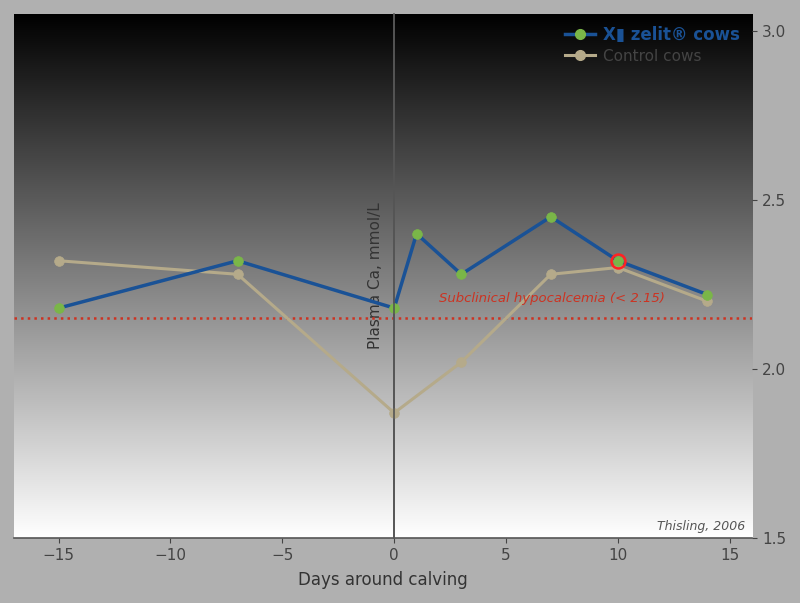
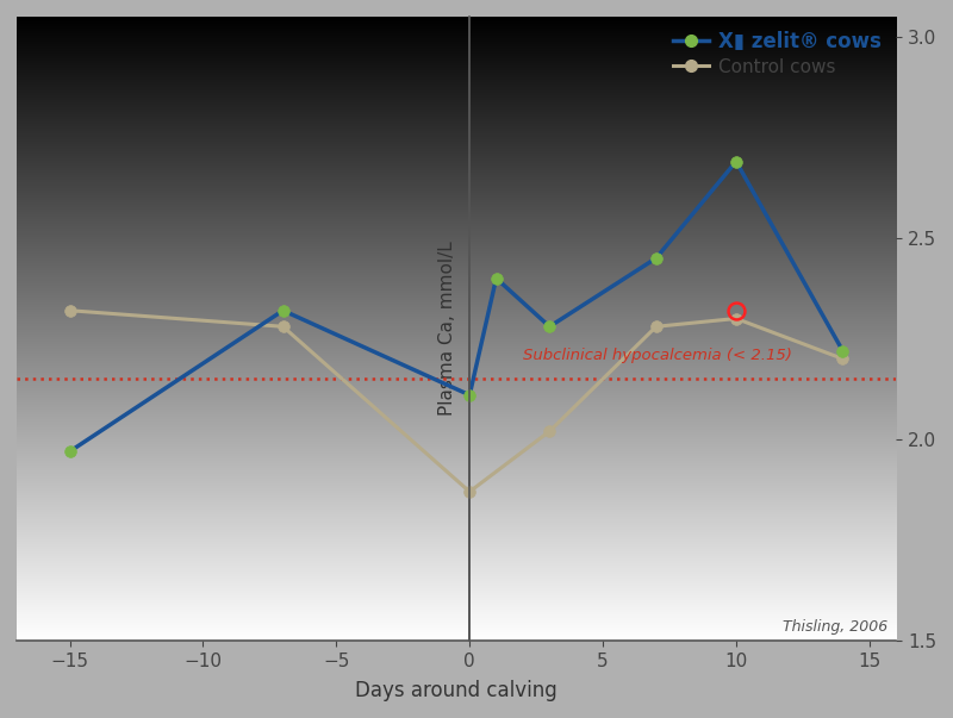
X▮ zelit® cows/−15: 2.18 -> 1.97
X▮ zelit® cows/0: 2.18 -> 2.11
X▮ zelit® cows/10: 2.32 -> 2.69
